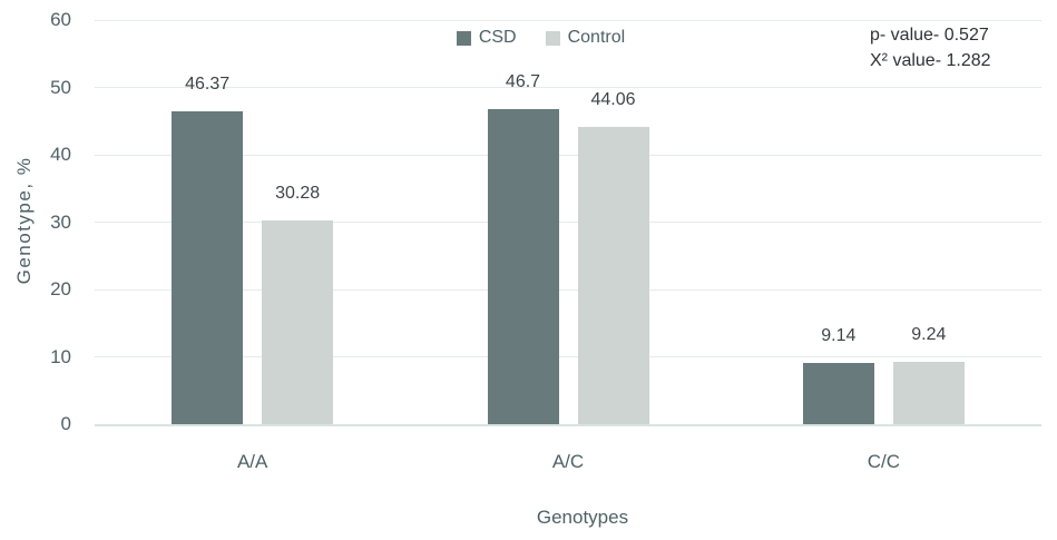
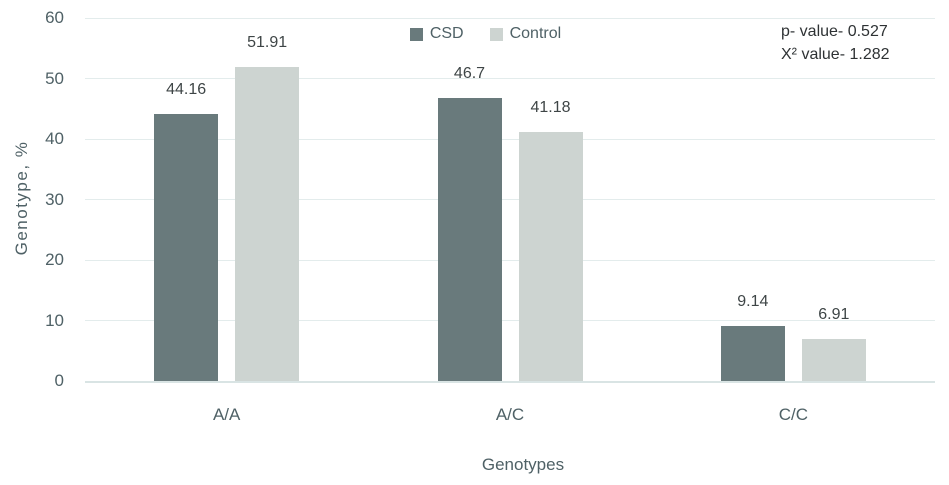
CSD/A/A: 46.37 -> 44.16
Control/A/A: 30.28 -> 51.91
Control/A/C: 44.06 -> 41.18
Control/C/C: 9.24 -> 6.91
